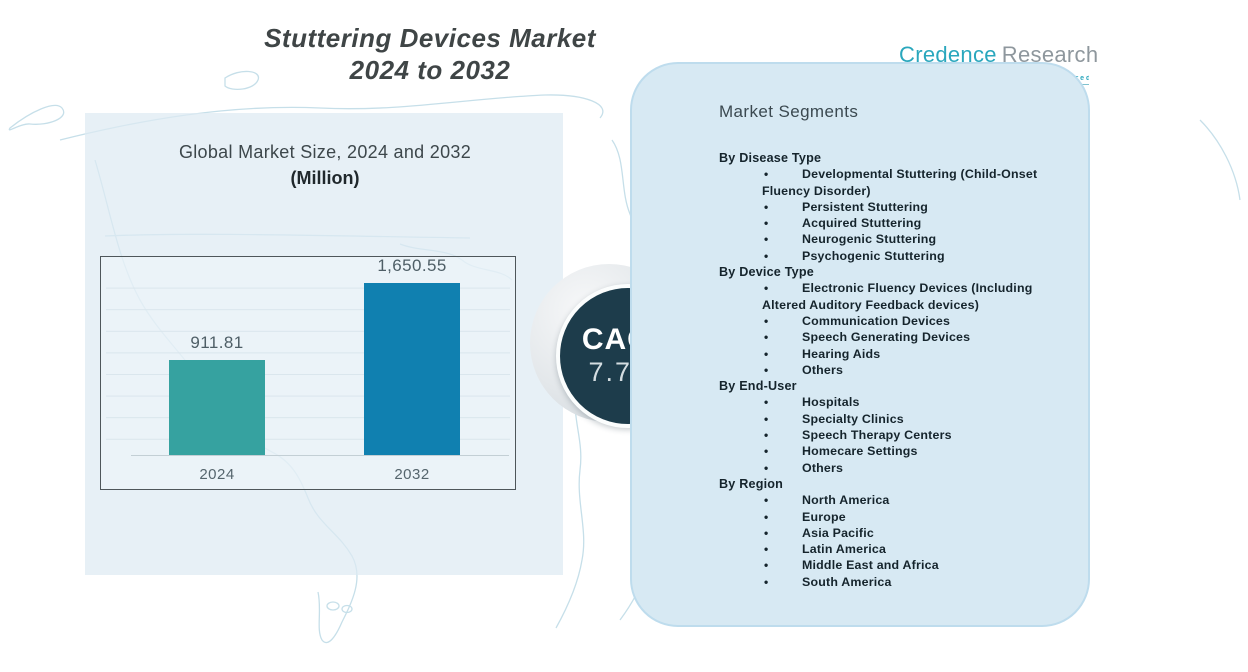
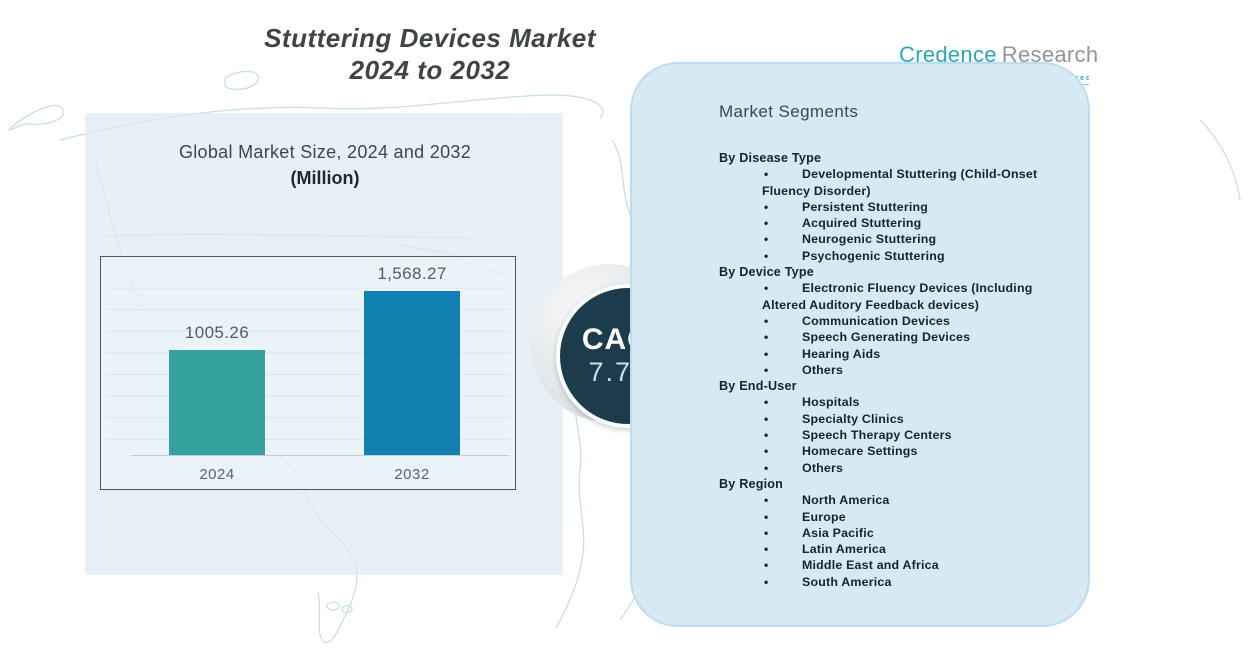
2024: 911.81 -> 1005.26
2032: 1,650.55 -> 1,568.27
